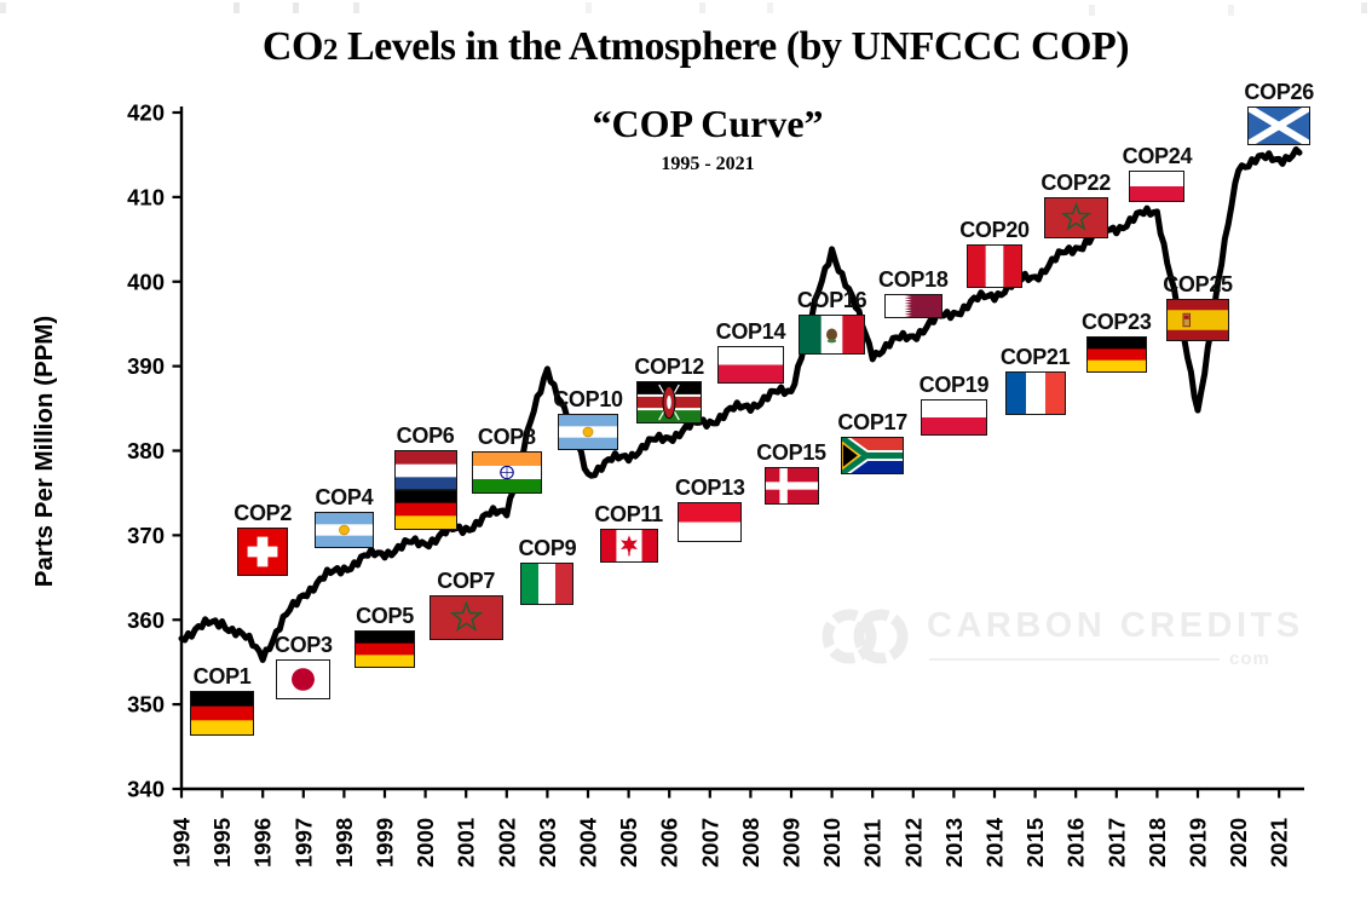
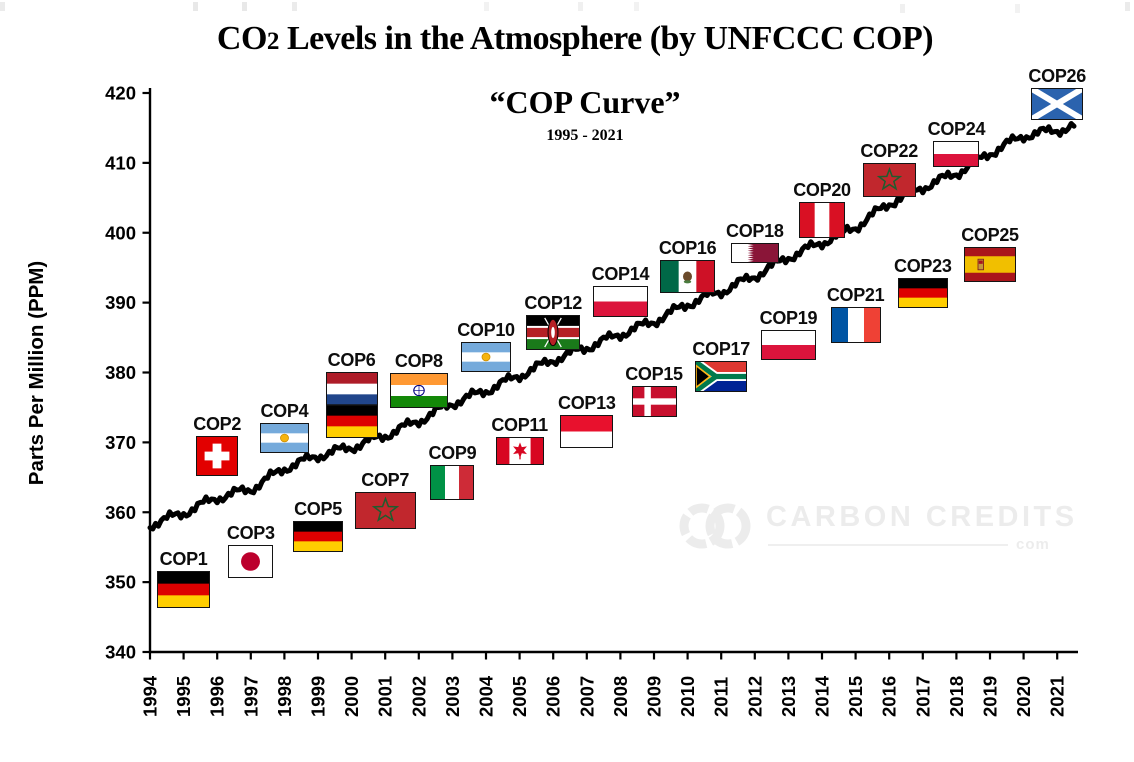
1996: 356 -> 362
2003: 390 -> 376
2010: 404 -> 390
2019: 385 -> 411
